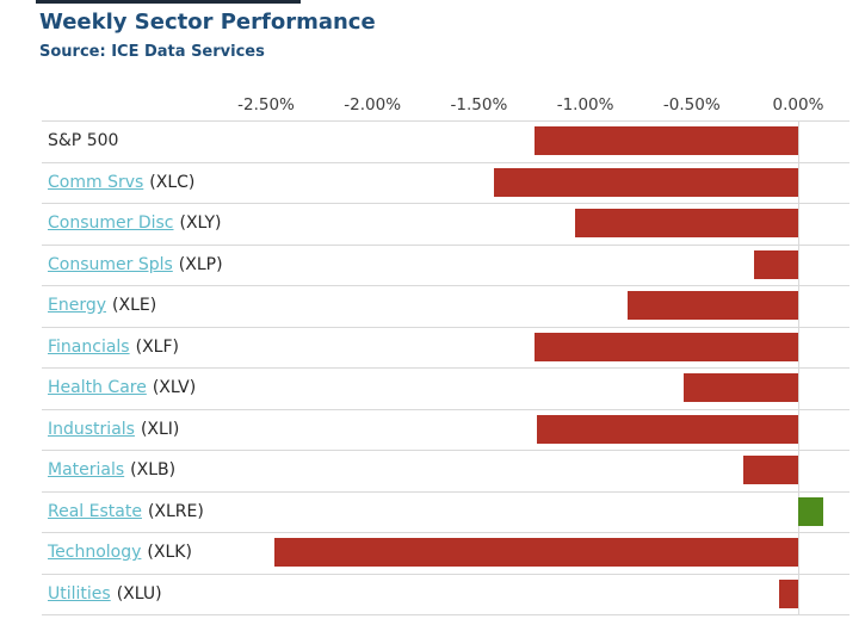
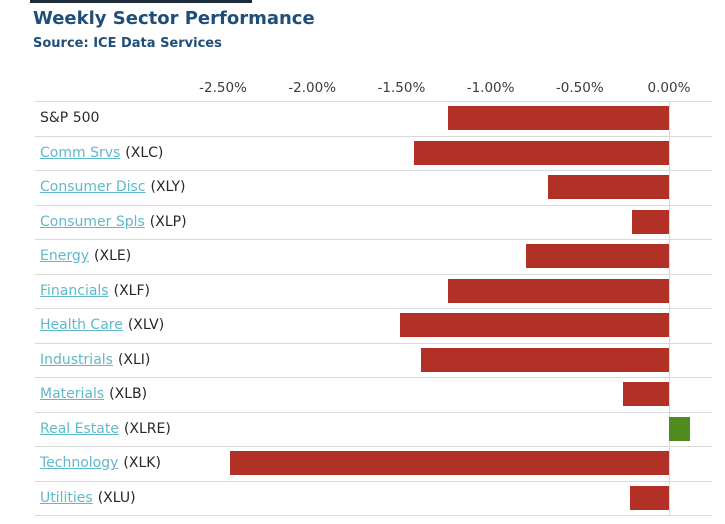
Consumer Disc: -1.05% -> -0.68%
Health Care: -0.54% -> -1.51%
Industrials: -1.23% -> -1.39%
Utilities: -0.09% -> -0.22%
